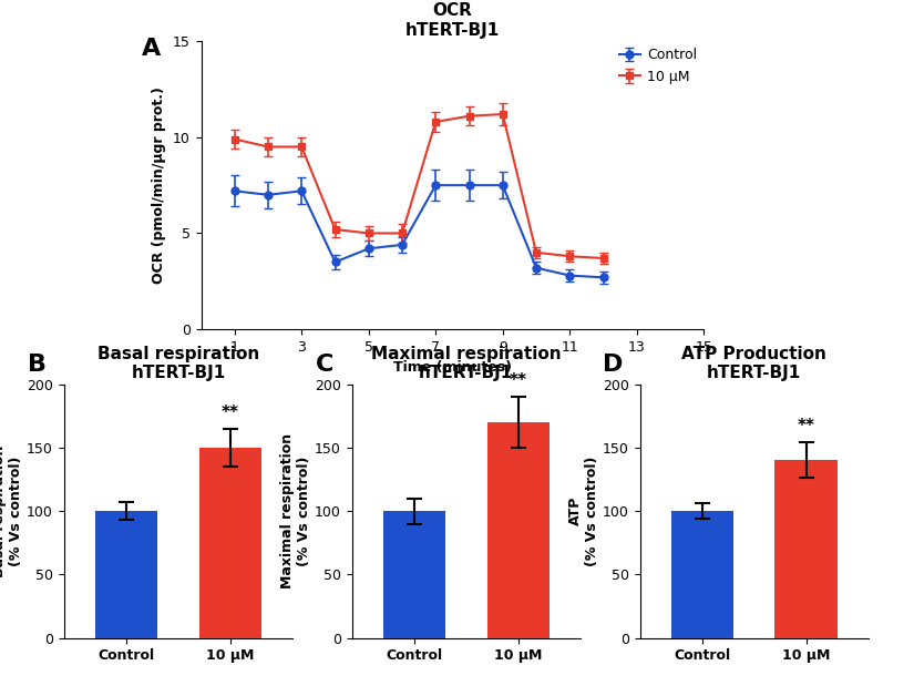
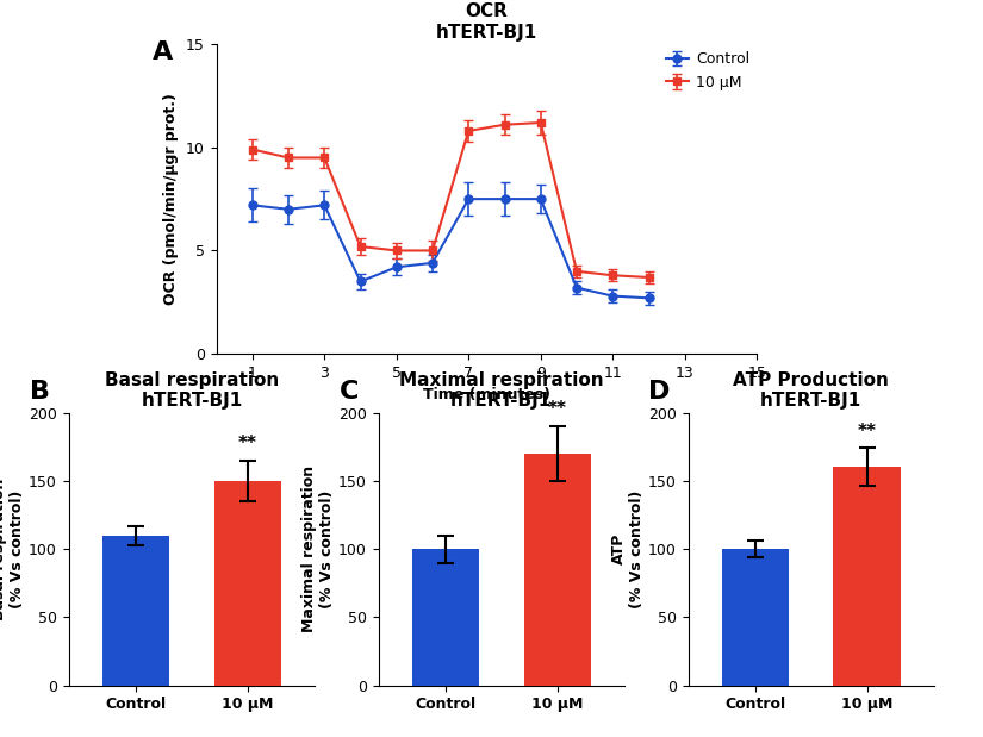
Basal respiration hTERT-BJ1/Control: 100 -> 110
ATP Production hTERT-BJ1/10 μM: 140 -> 160
